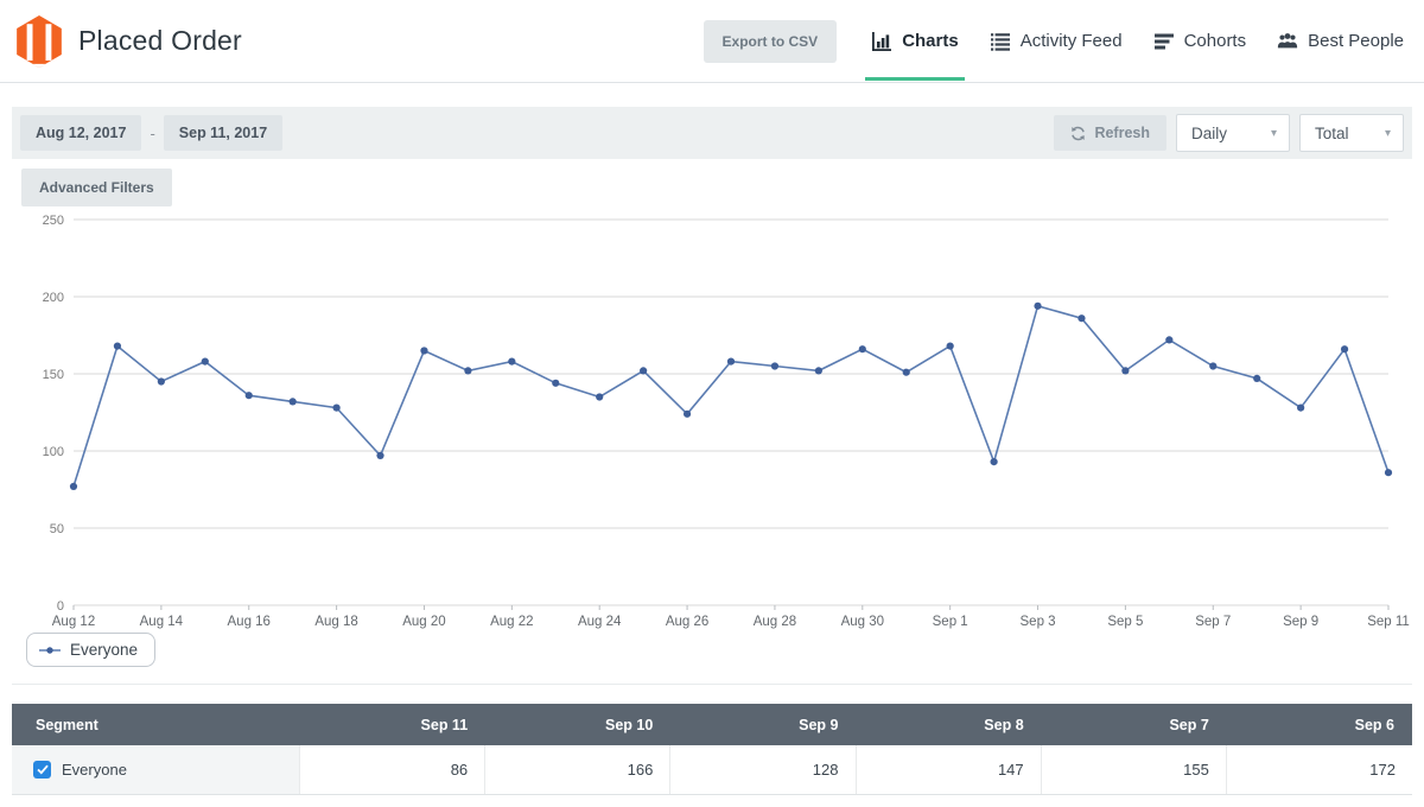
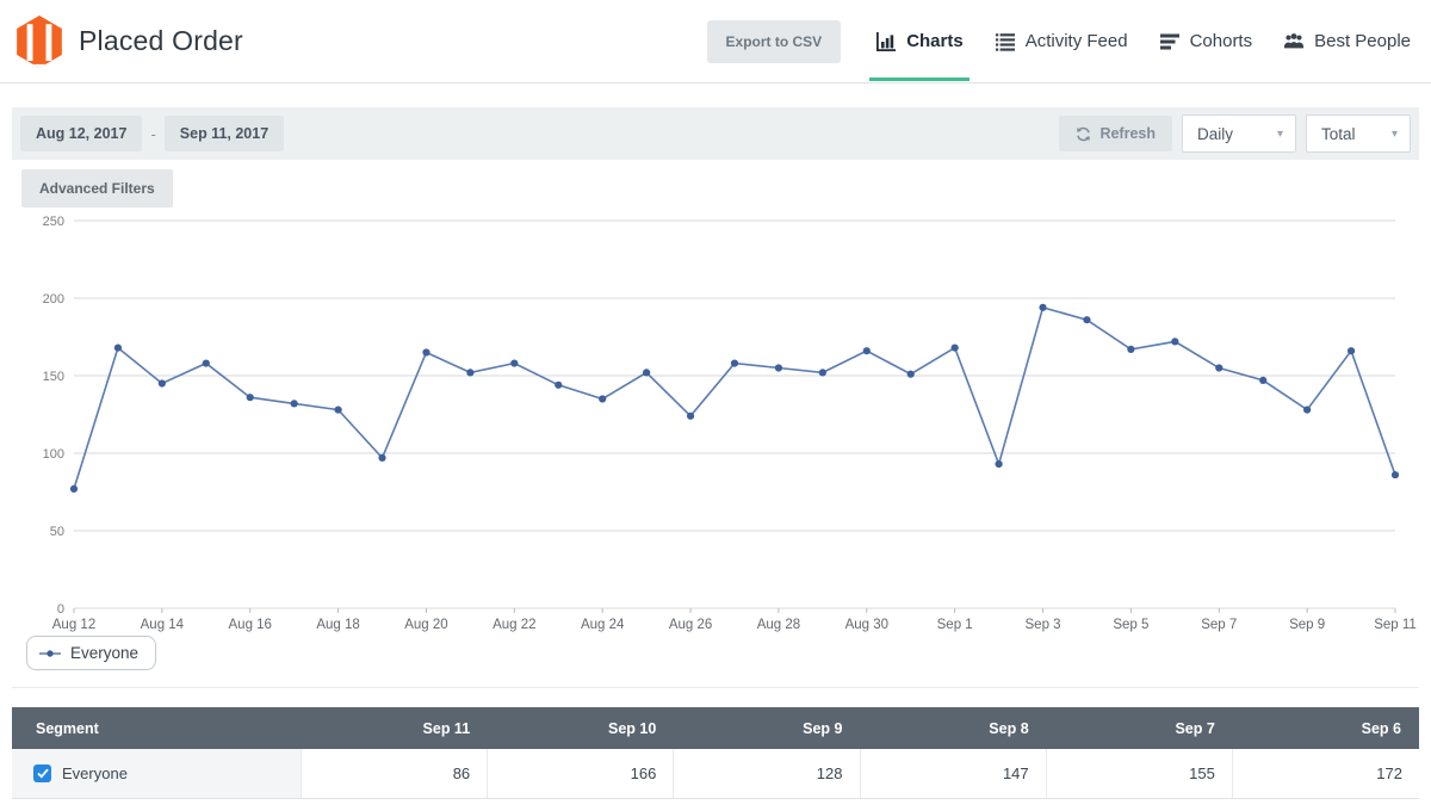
Sep 5: 152 -> 167
